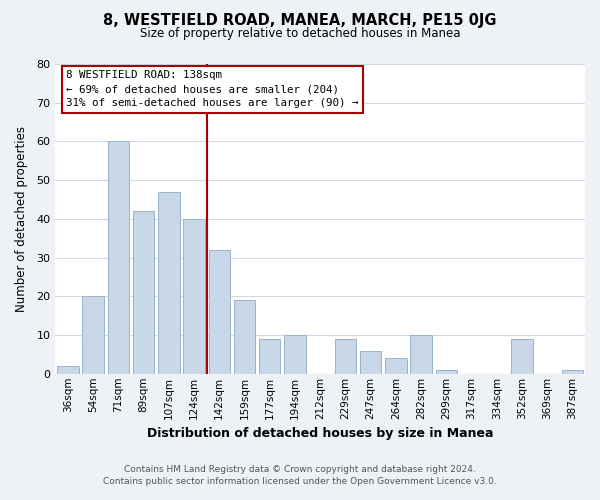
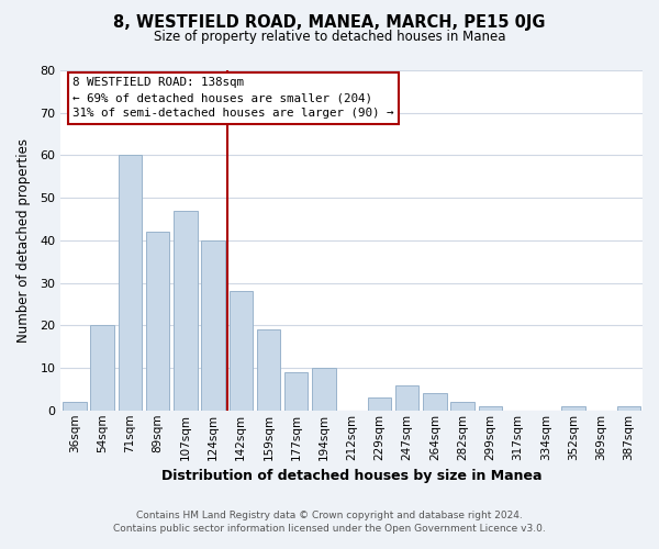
142sqm: 32 -> 28
229sqm: 9 -> 3
282sqm: 10 -> 2
352sqm: 9 -> 1
